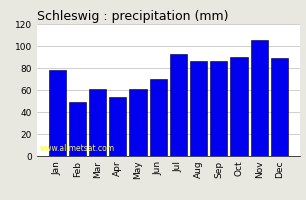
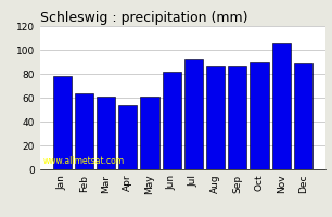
Feb: 49 -> 64
Jun: 70 -> 82
